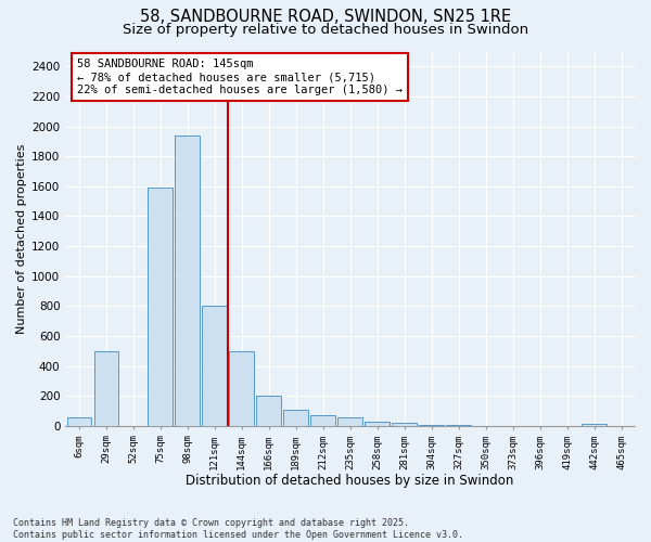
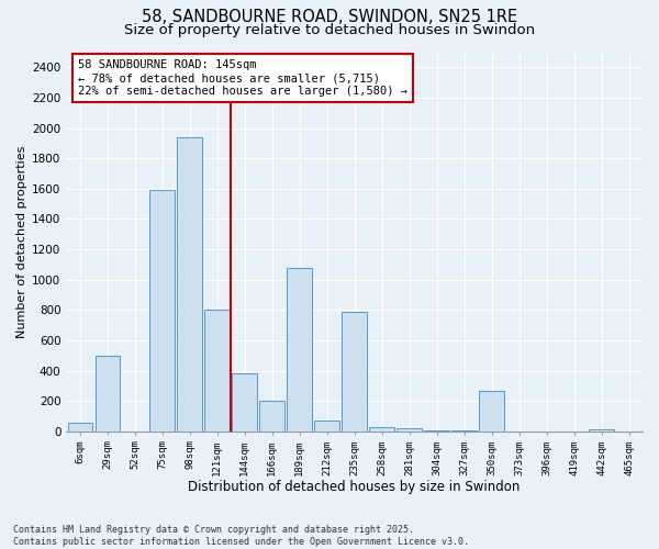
144sqm: 500 -> 380
189sqm: 100 -> 1080
235sqm: 60 -> 790
350sqm: 0 -> 270
